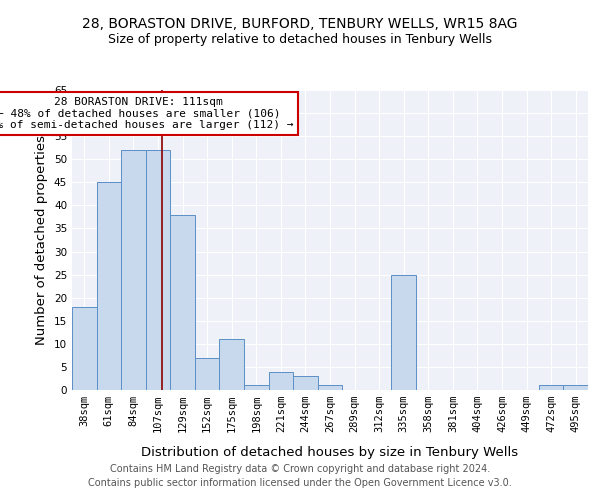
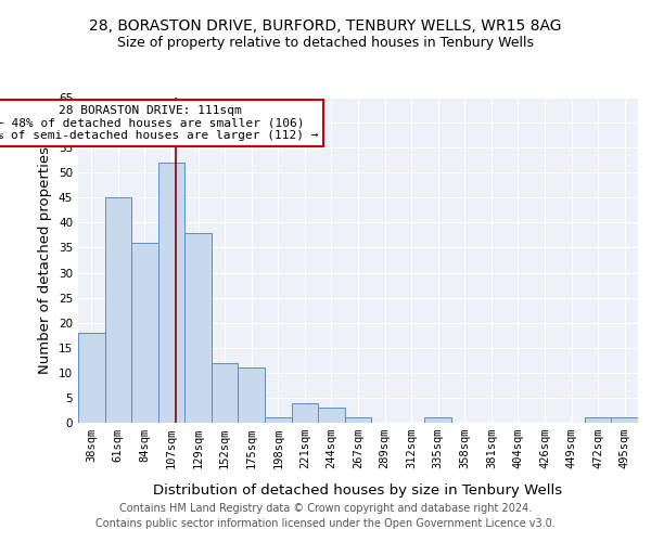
84sqm: 52 -> 36
152sqm: 7 -> 12
335sqm: 25 -> 1
